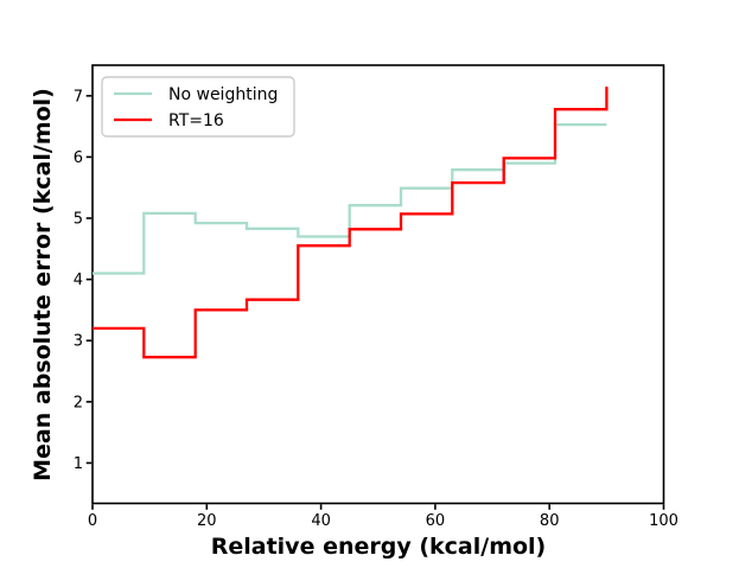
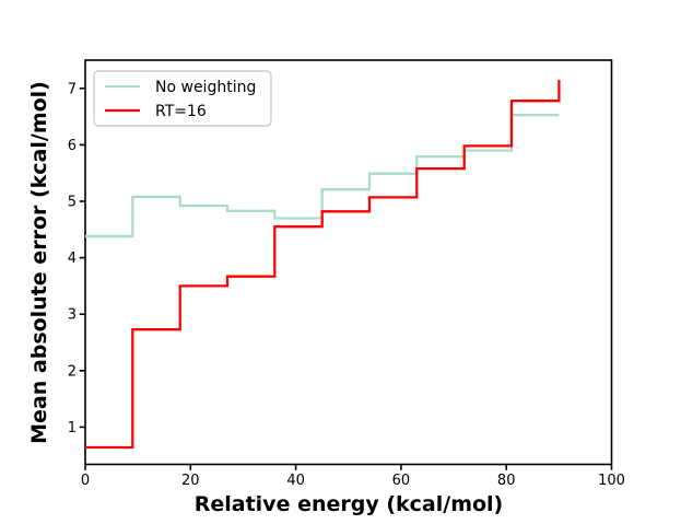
No weighting/0: 4.1 -> 4.4
RT=16/0: 3.2 -> 0.6
